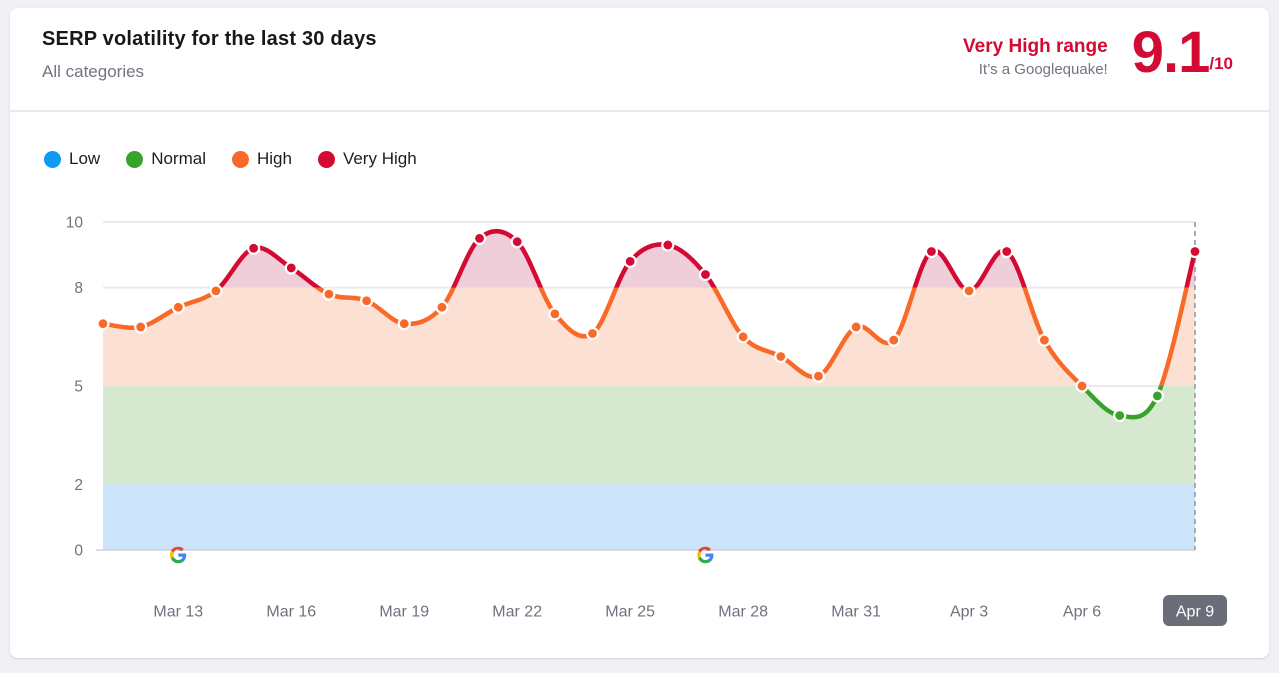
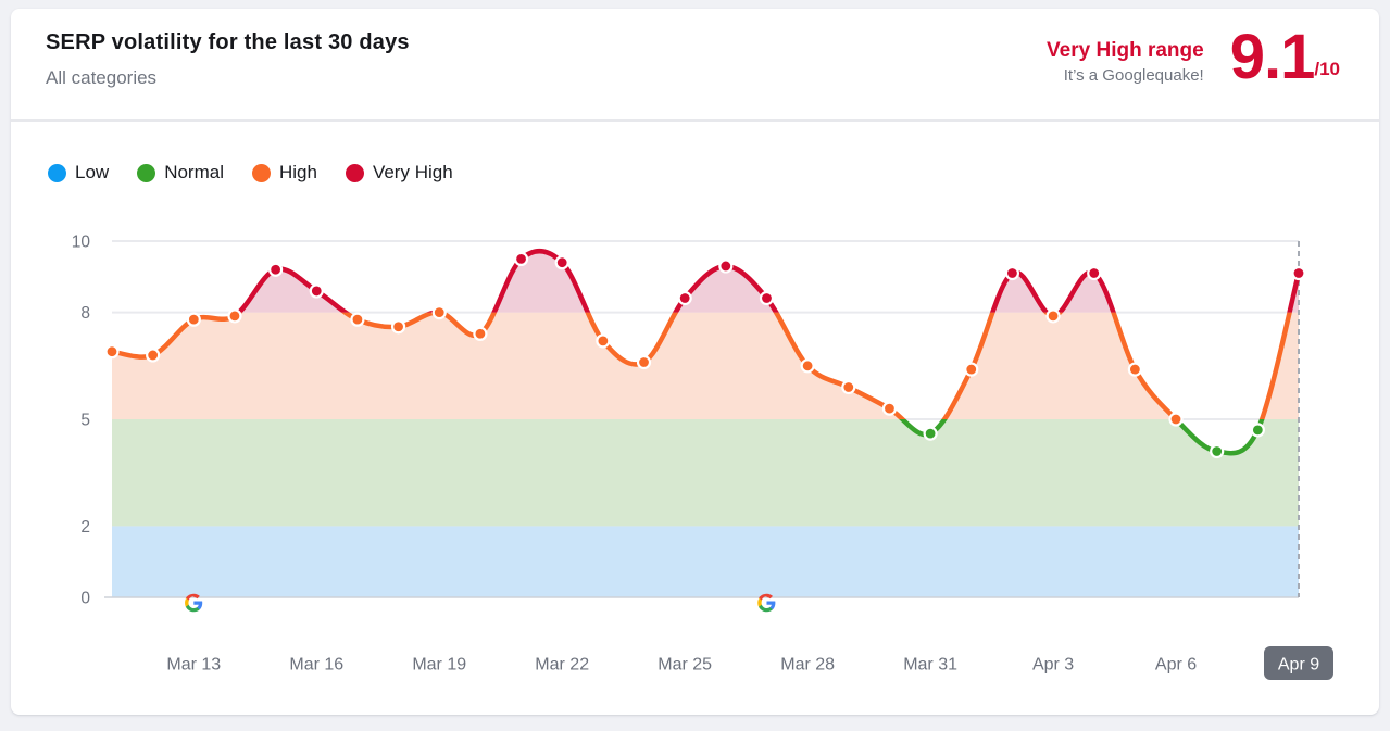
Mar 13: 7.4 -> 7.8
Mar 19: 6.9 -> 8.0
Mar 25: 8.8 -> 8.4
Mar 31: 6.8 -> 4.6
